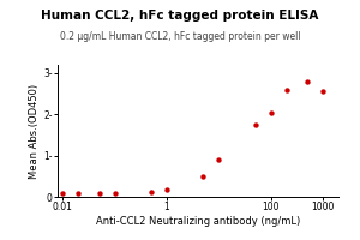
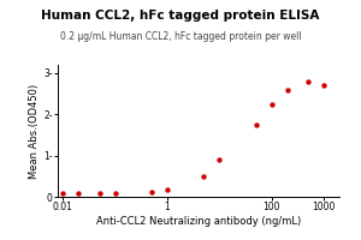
100: 2.05- -> 2.25-
1000: 2.55- -> 2.72-
